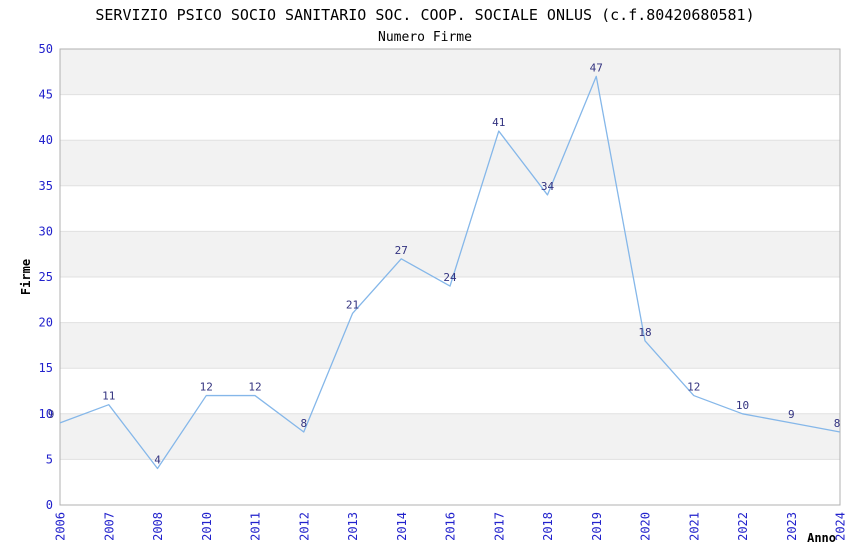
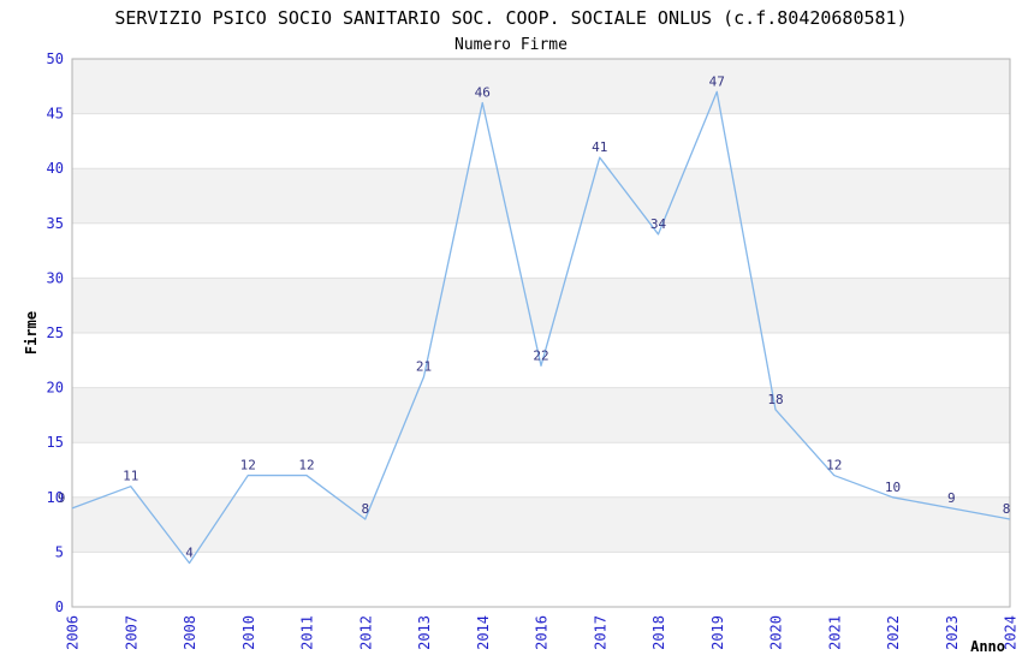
2014: 27 -> 46
2016: 24 -> 22
